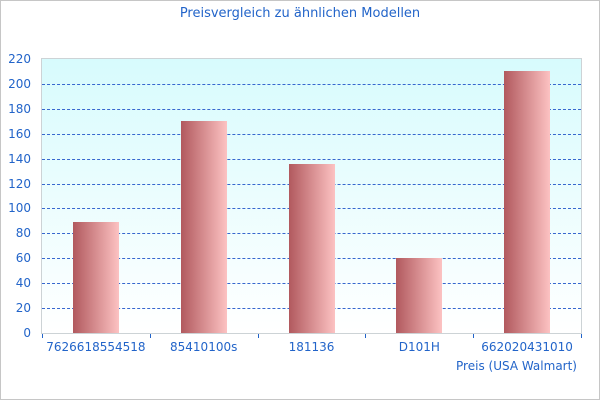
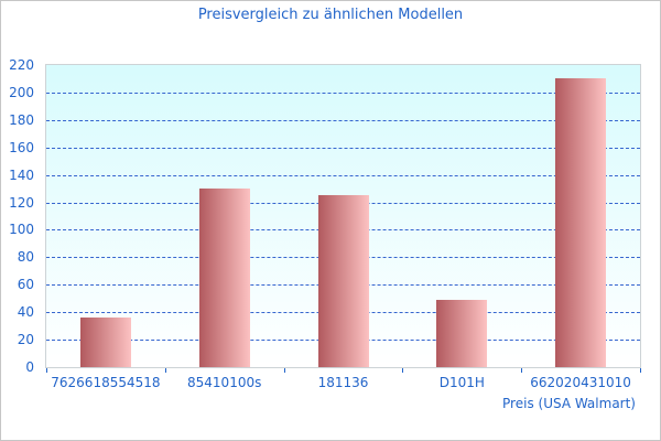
7626618554518: 89 -> 36
85410100s: 170 -> 130
181136: 136 -> 125
D101H: 60 -> 49
